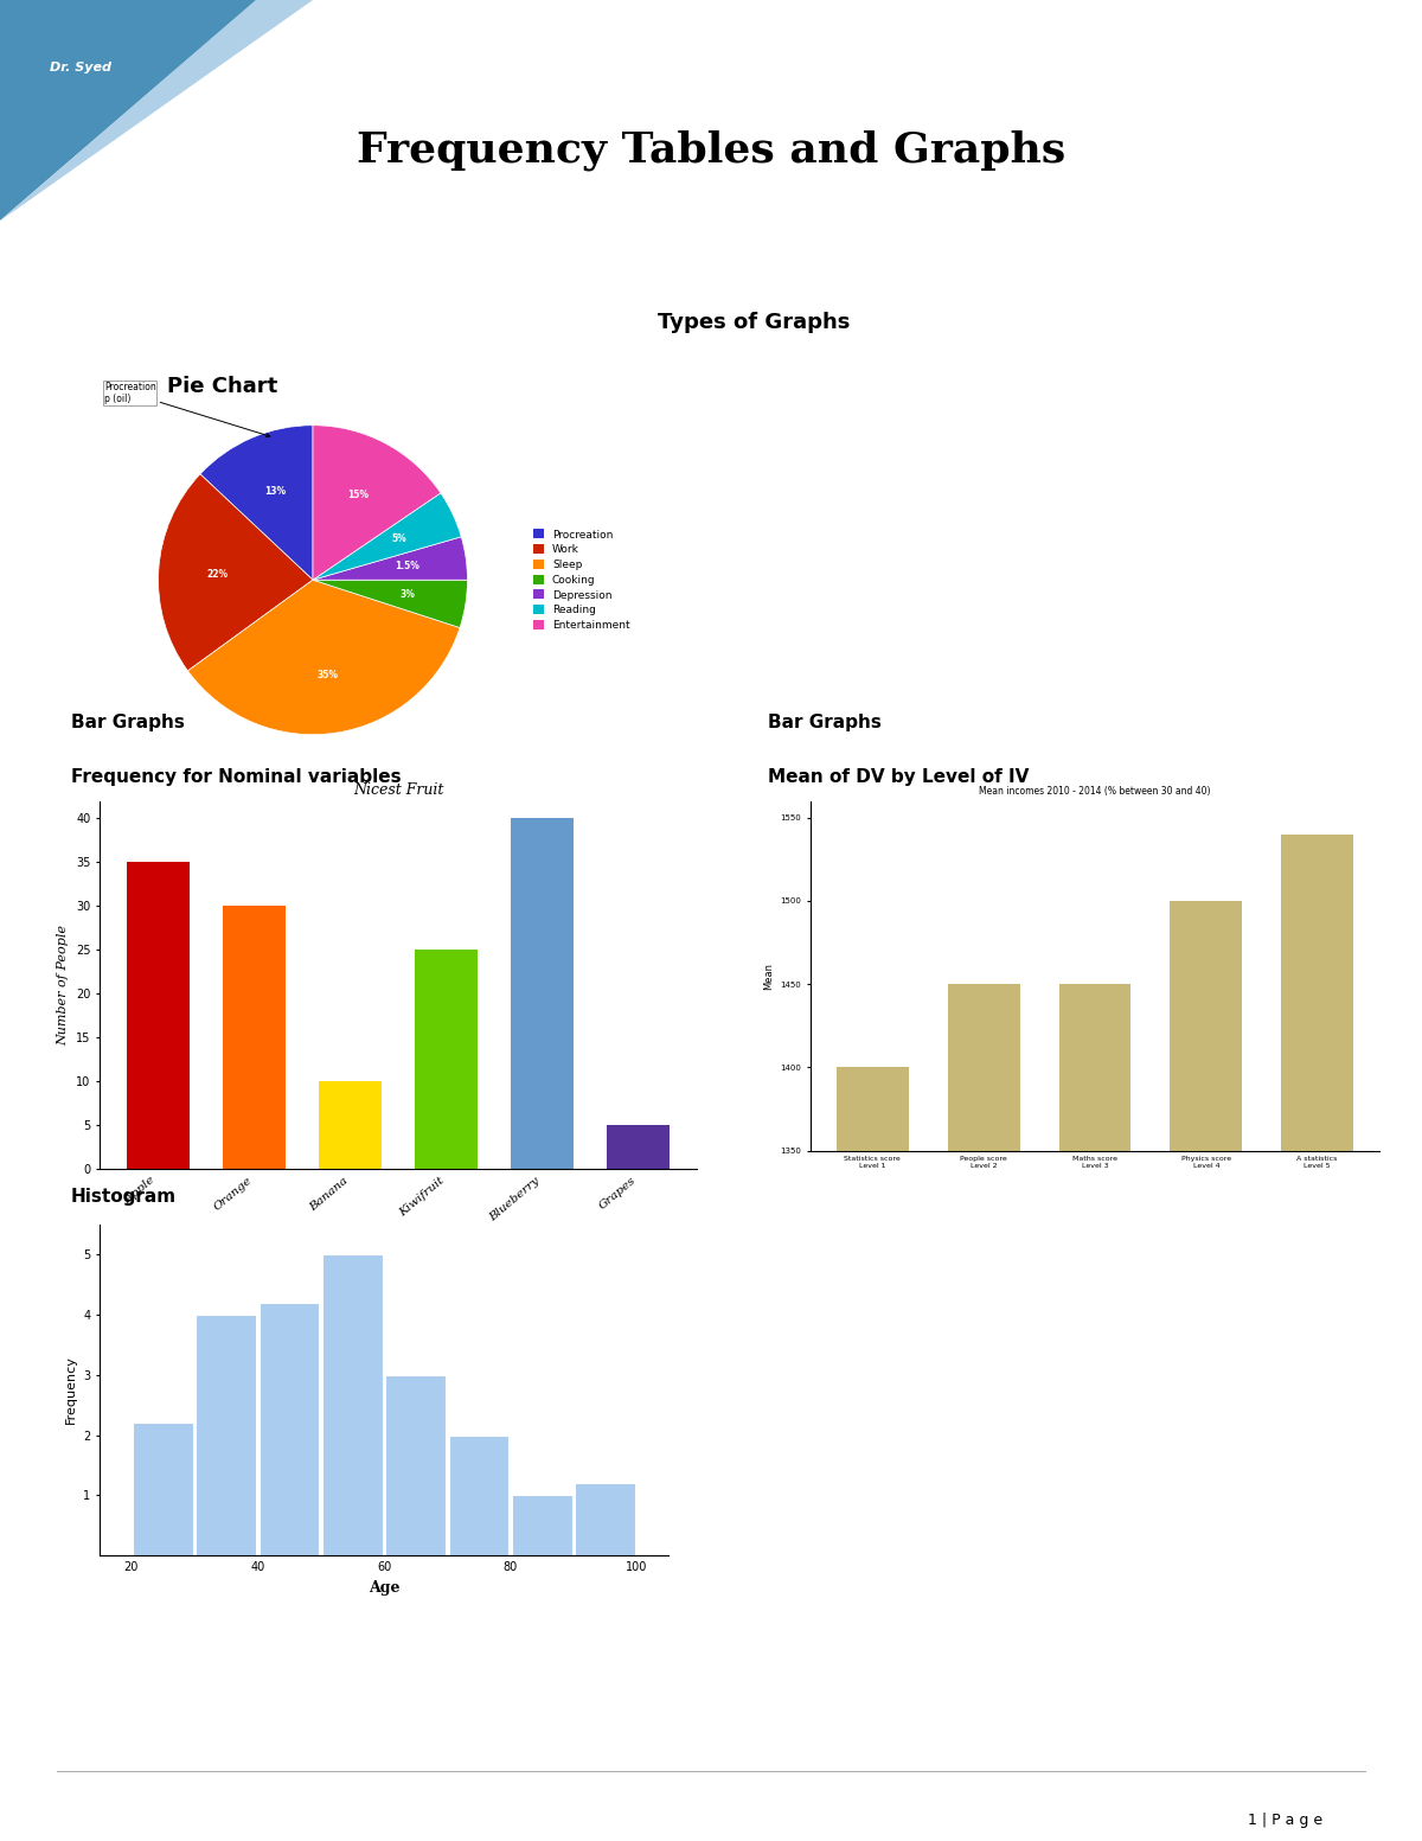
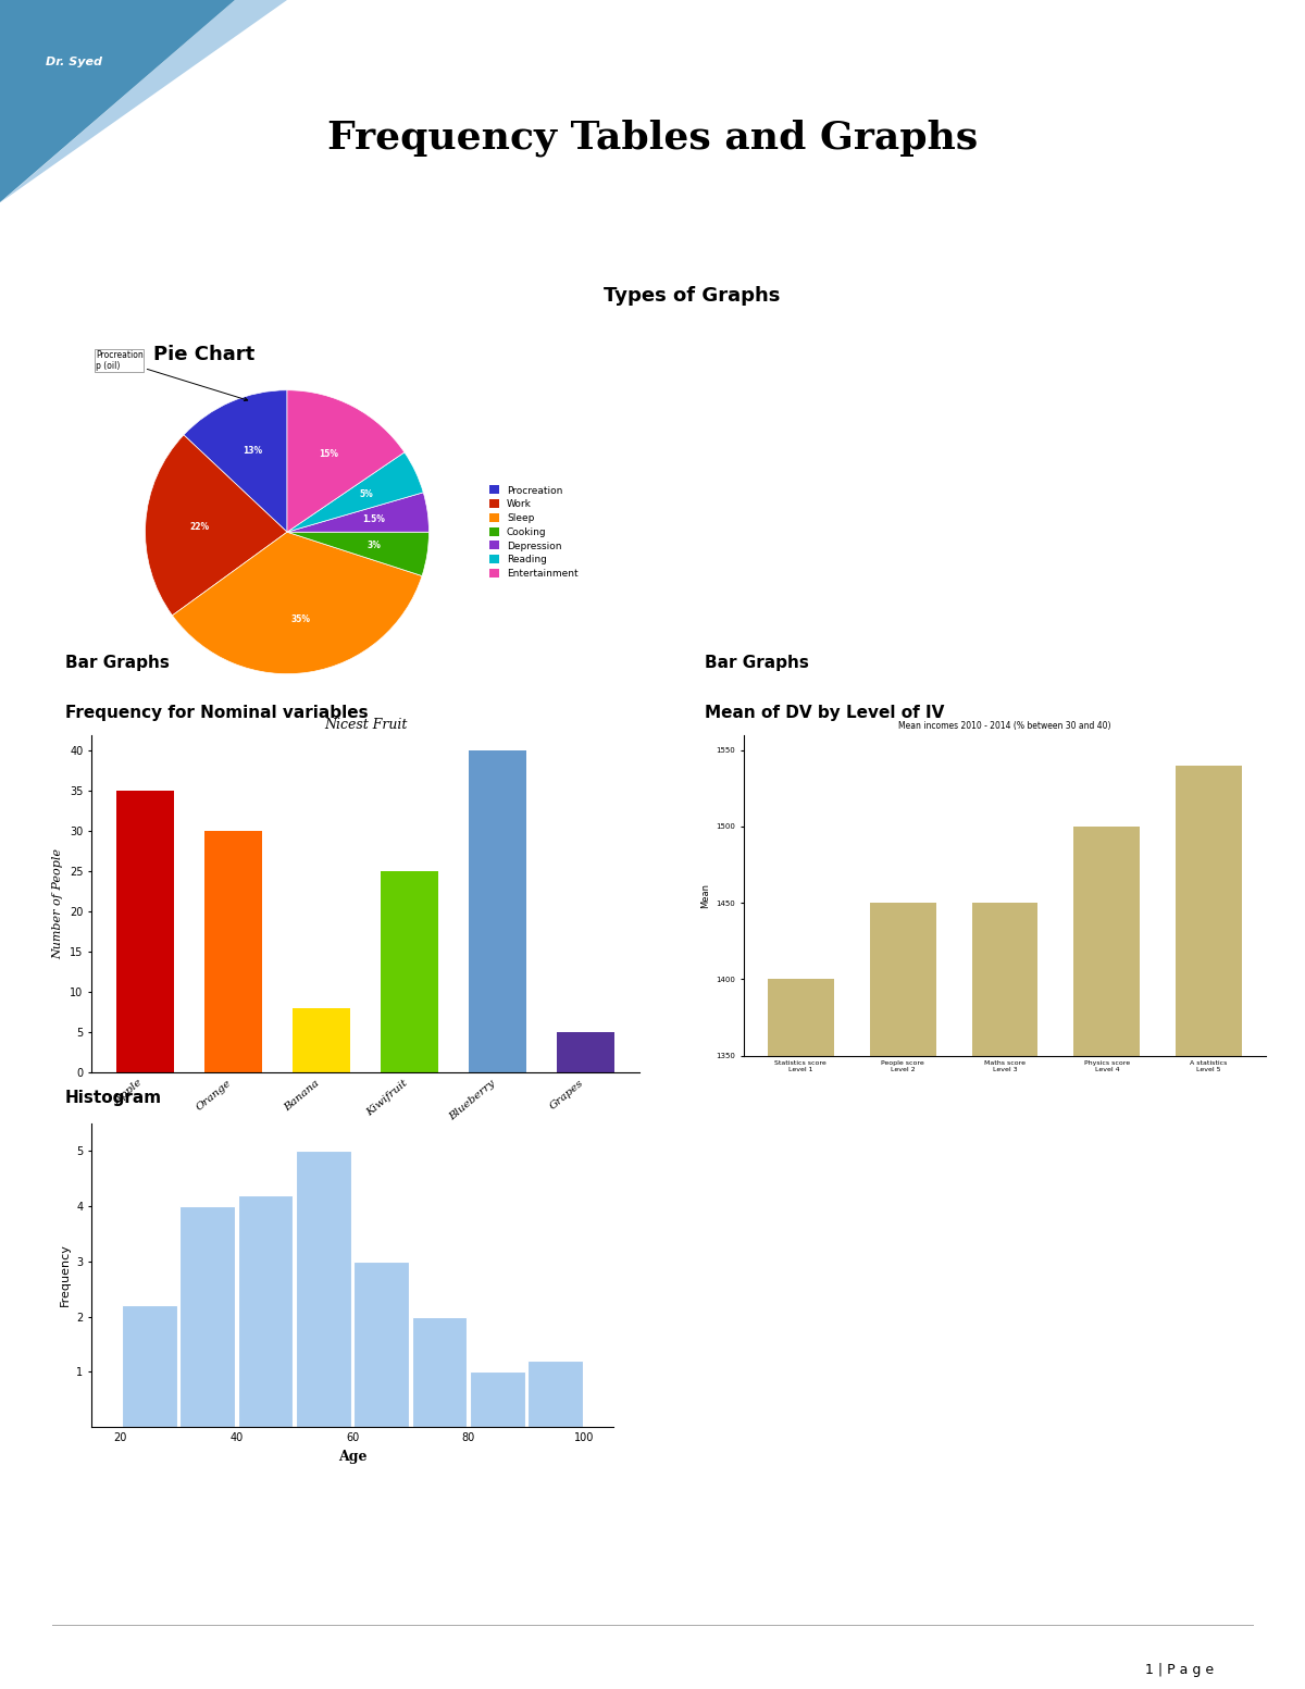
Nicest Fruit/Banana: 10 -> 8
